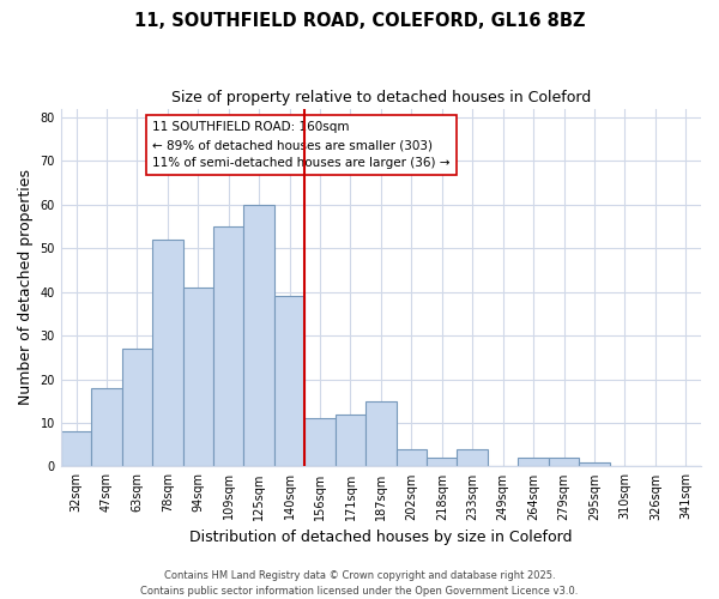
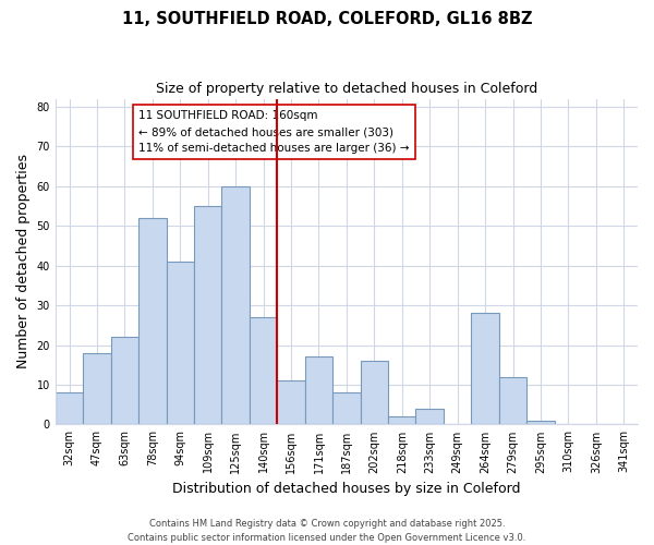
63sqm: 27 -> 22
140sqm: 39 -> 27
171sqm: 12 -> 17
187sqm: 15 -> 8
202sqm: 4 -> 16
264sqm: 2 -> 28
279sqm: 2 -> 12
